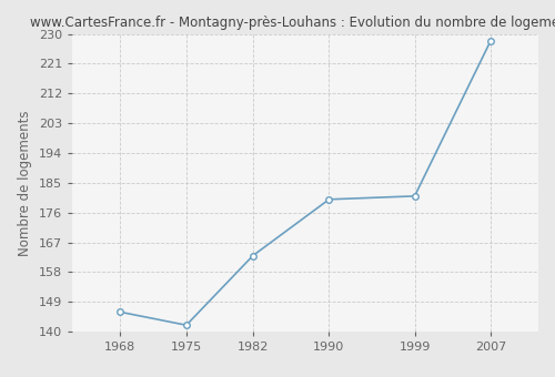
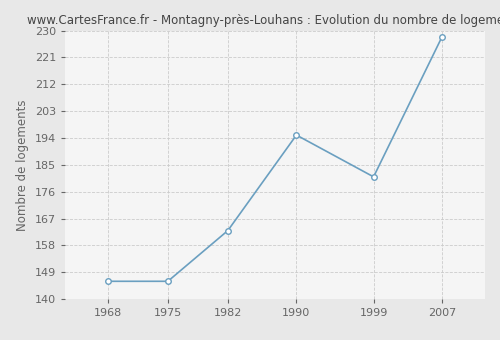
1975: 142 -> 146
1990: 180 -> 195
